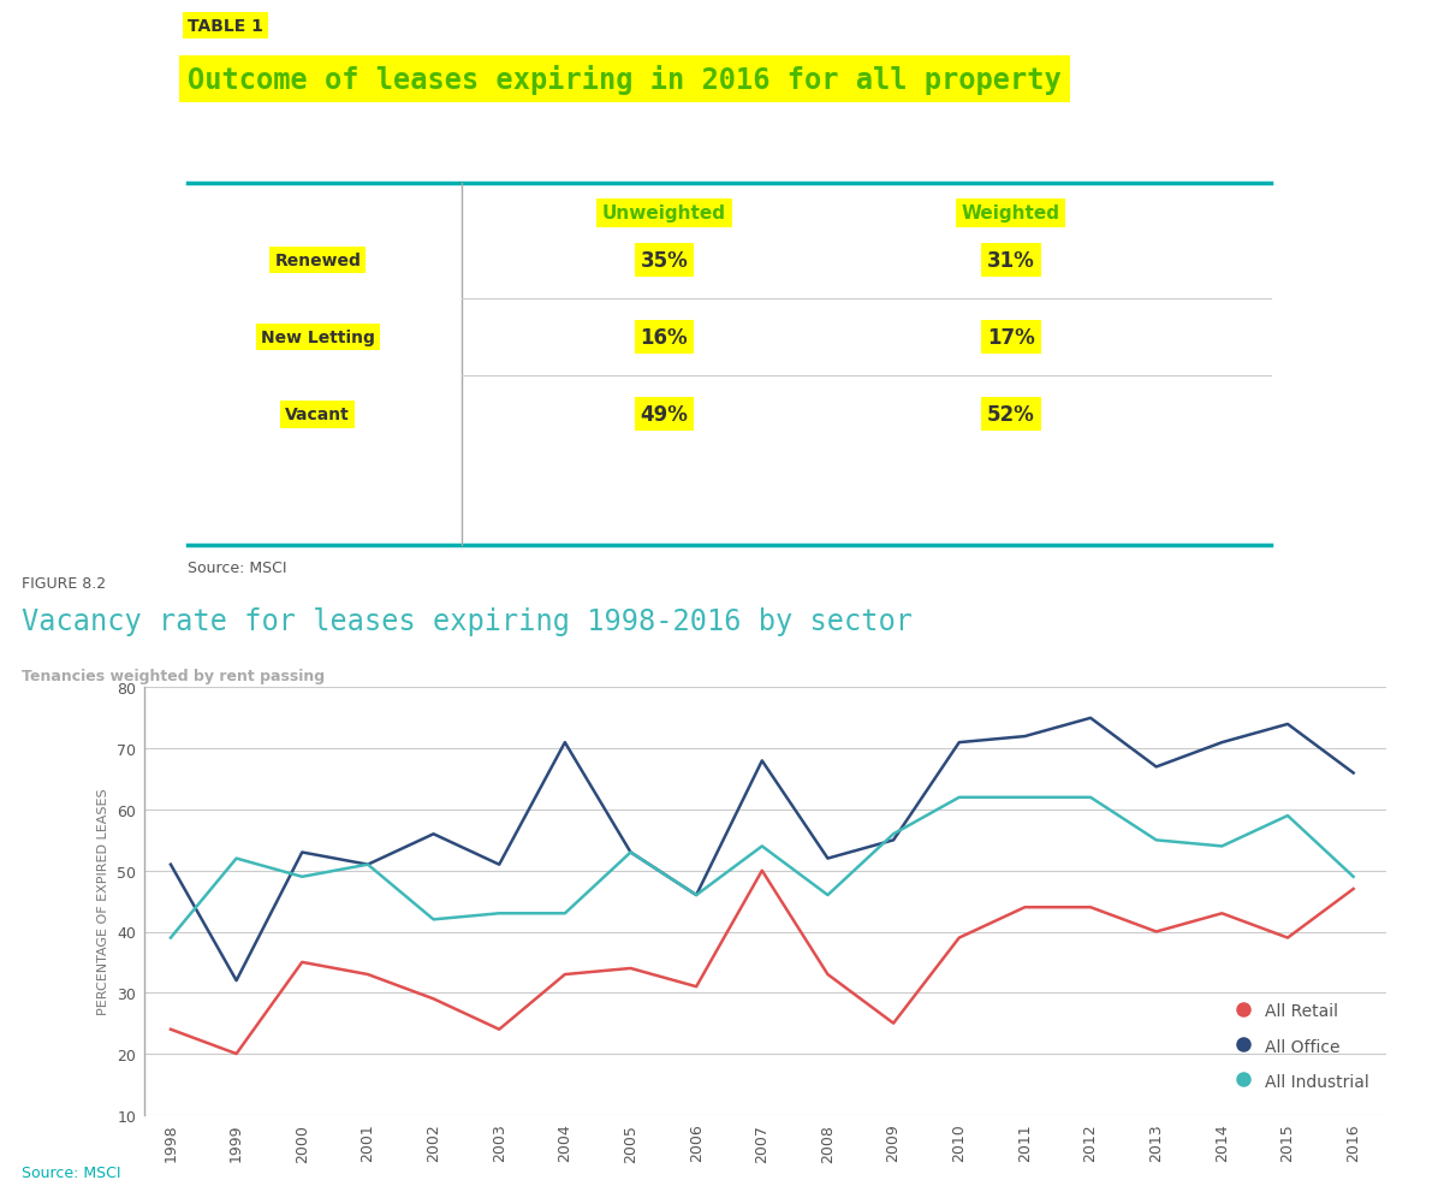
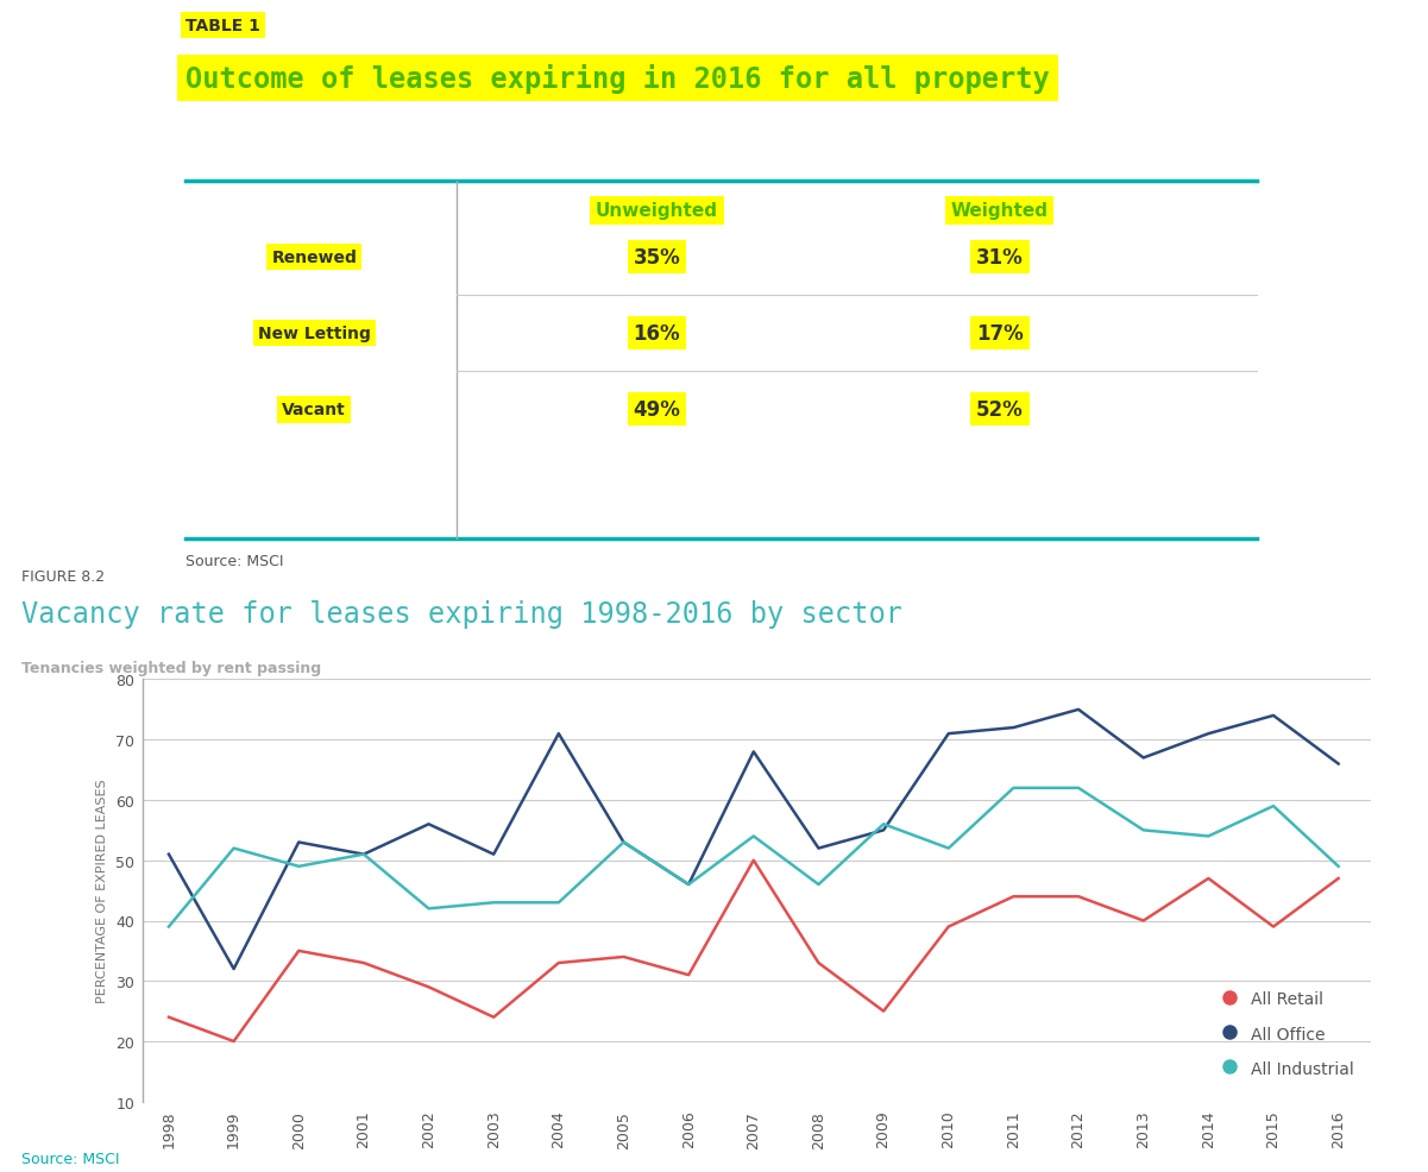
All Industrial/2010: 62 -> 52
All Retail/2014: 43 -> 47
